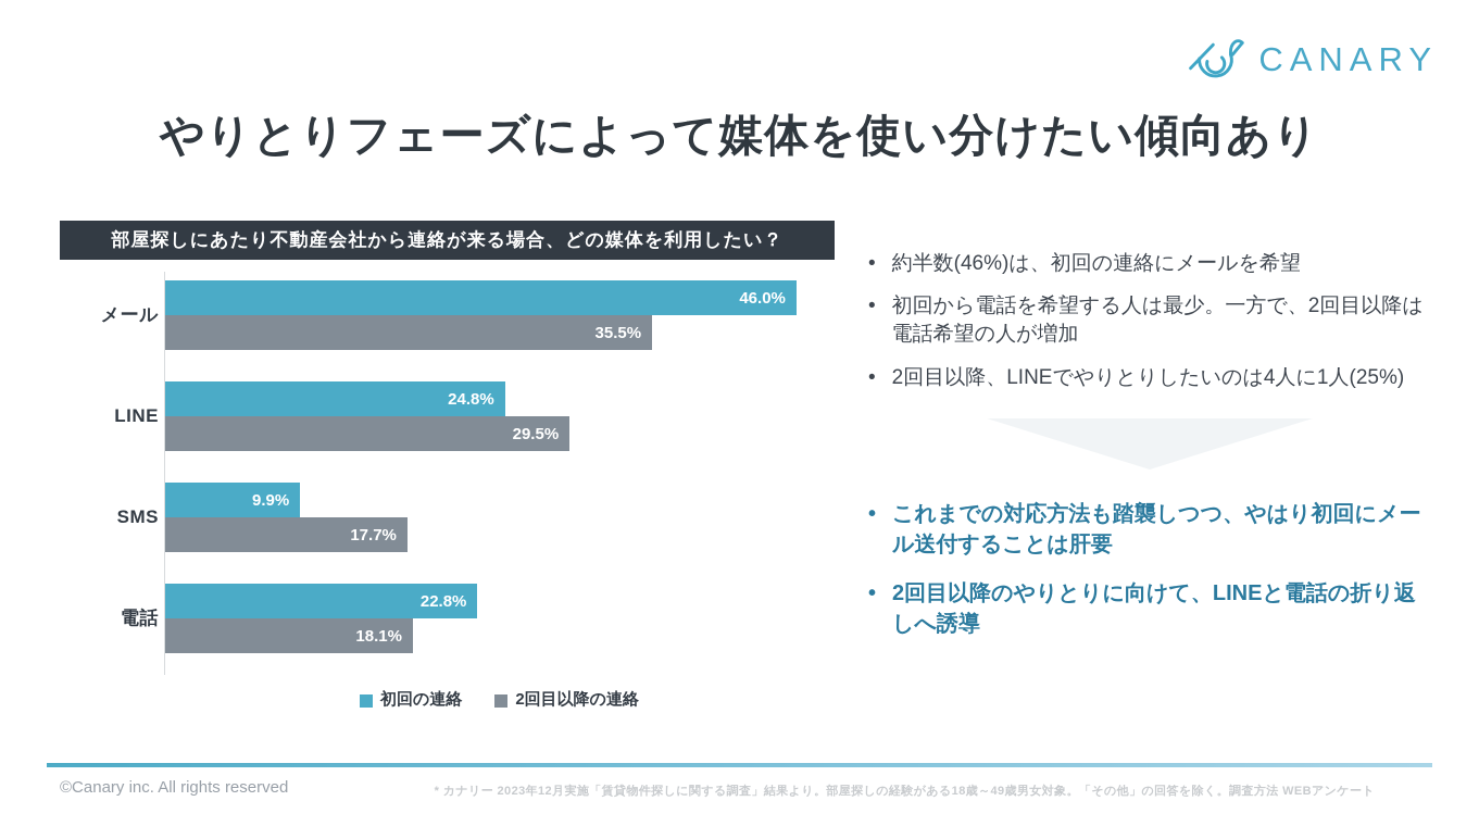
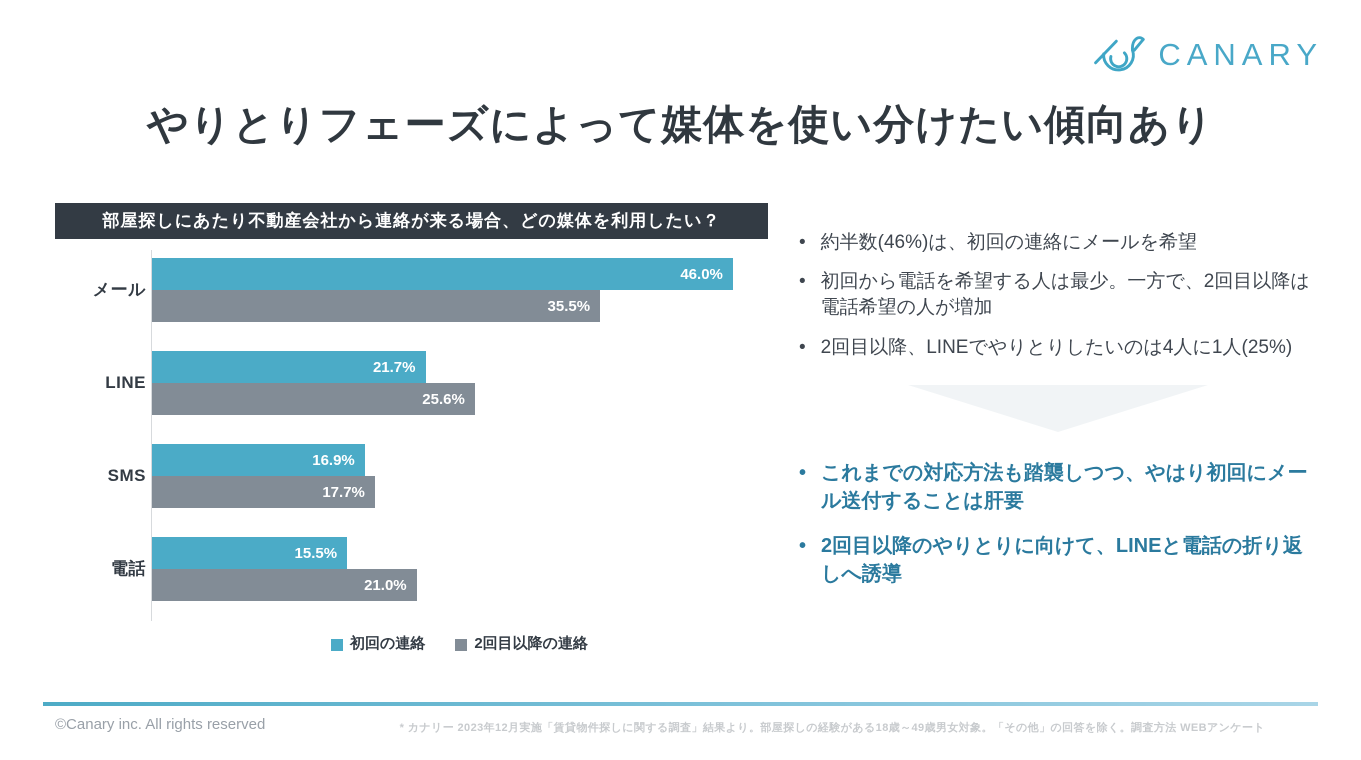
初回の連絡/LINE: 24.8% -> 21.7%
2回目以降の連絡/LINE: 29.5% -> 25.6%
初回の連絡/SMS: 9.9% -> 16.9%
初回の連絡/電話: 22.8% -> 15.5%
2回目以降の連絡/電話: 18.1% -> 21.0%
